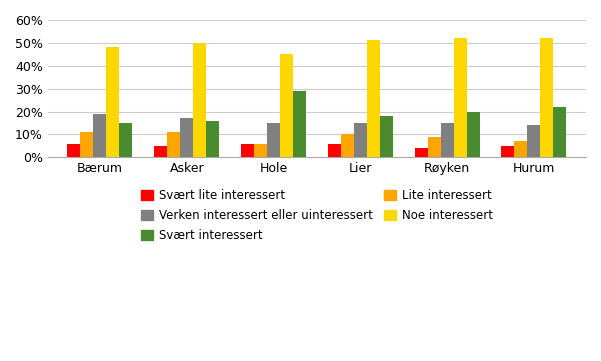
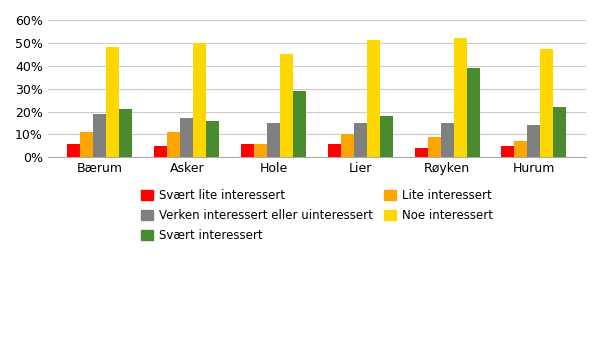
Svært interessert/Bærum: 15% -> 21%
Svært interessert/Røyken: 20% -> 39%
Noe interessert/Hurum: 52% -> 47%
